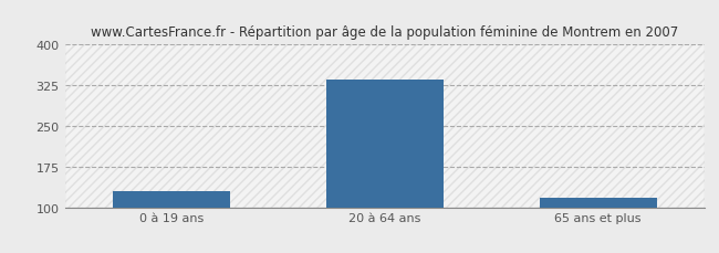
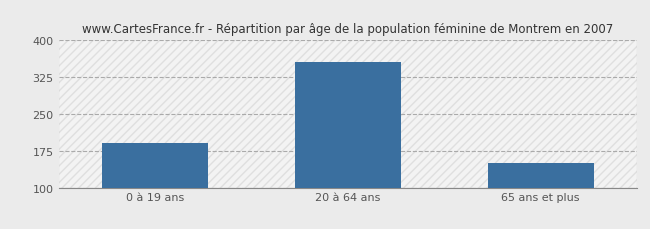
0 à 19 ans: 130 -> 190
20 à 64 ans: 335 -> 355
65 ans et plus: 117 -> 150
